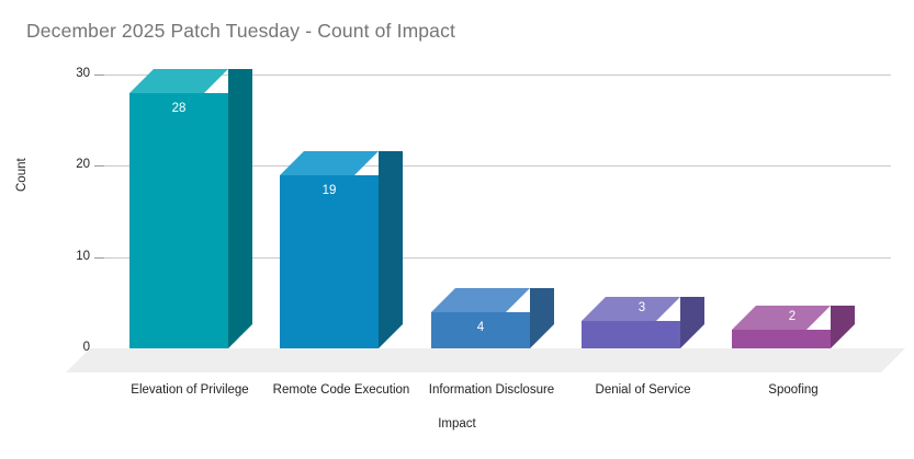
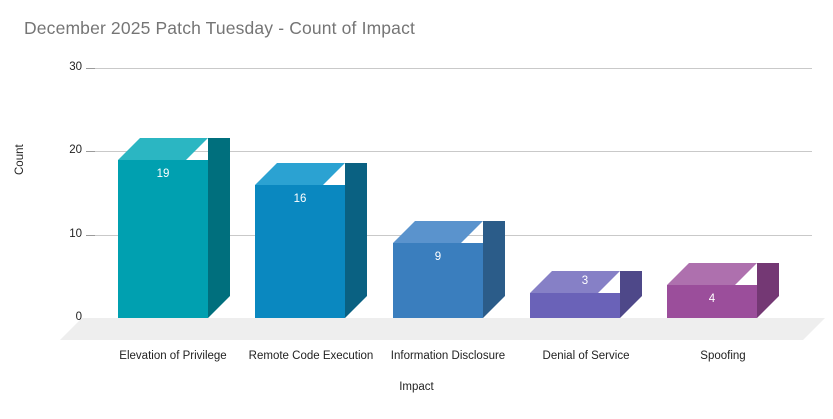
Elevation of Privilege: 28 -> 19
Remote Code Execution: 19 -> 16
Information Disclosure: 4 -> 9
Spoofing: 2 -> 4
